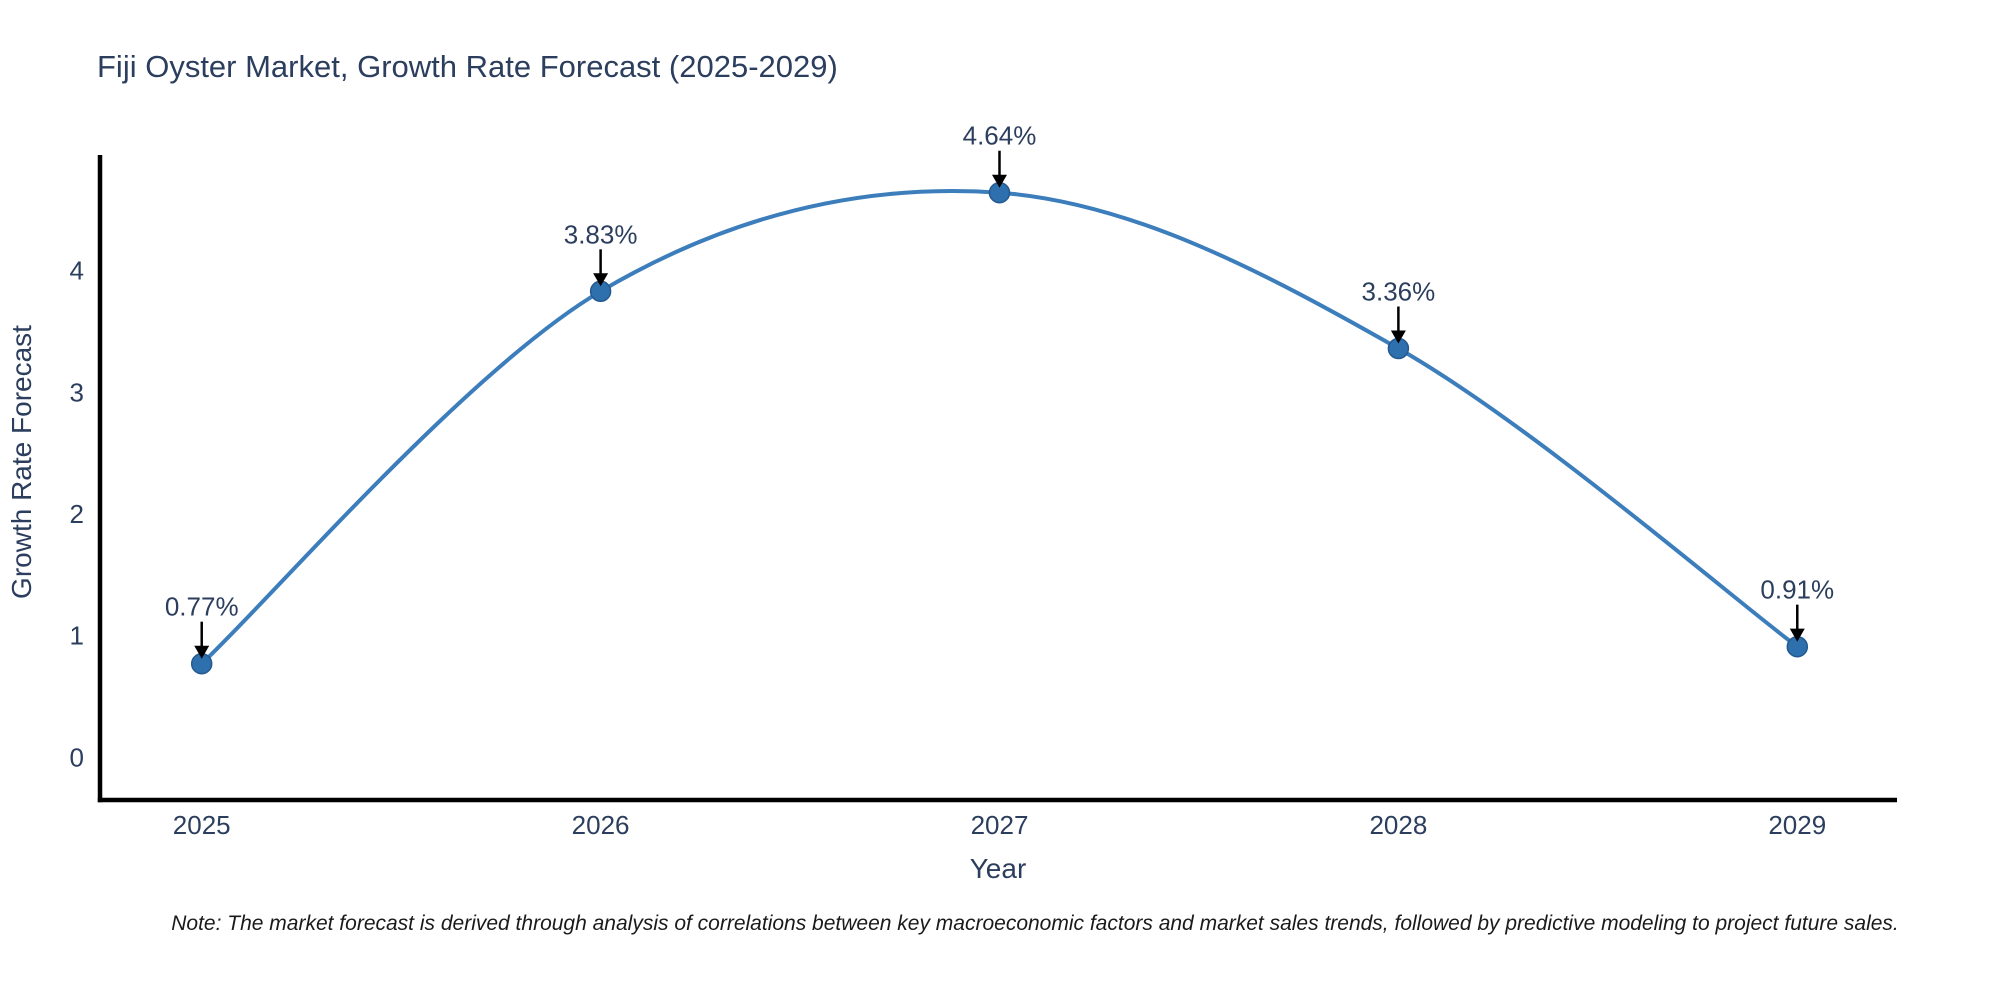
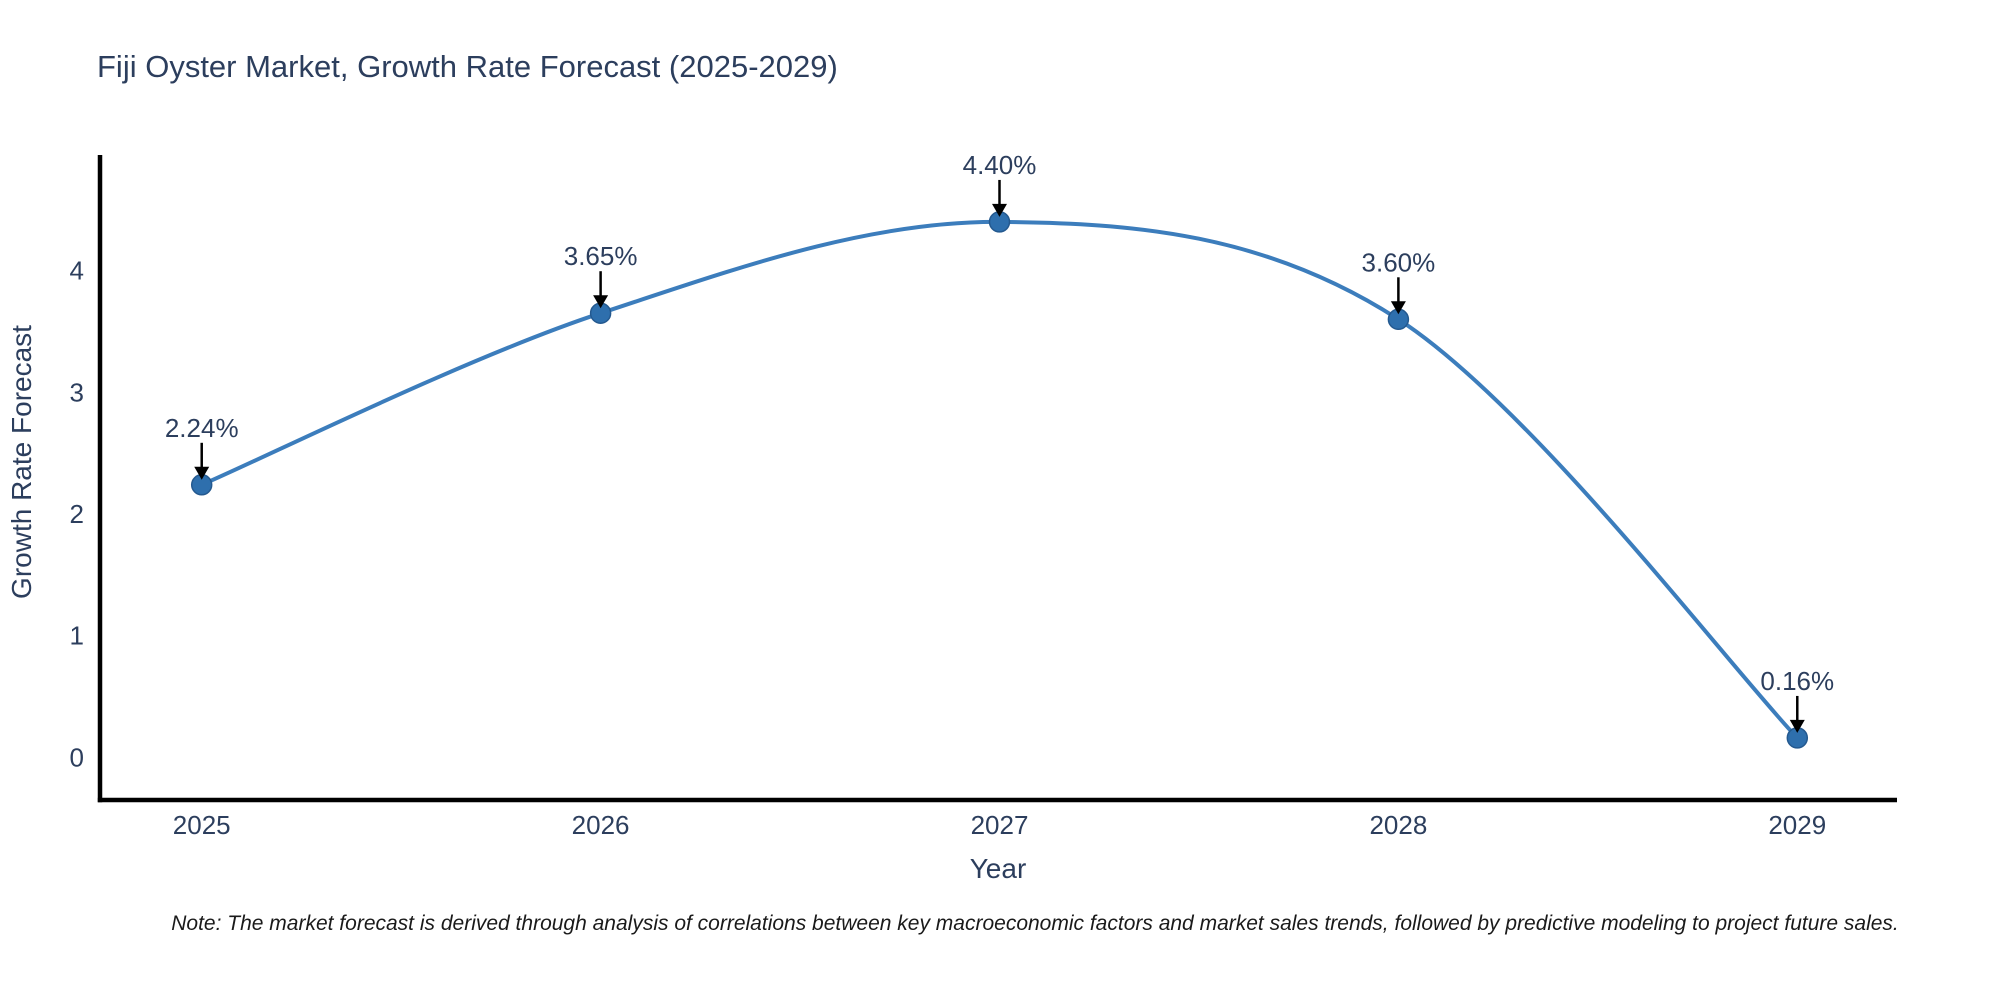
2025: 0.77% -> 2.24%
2026: 3.83% -> 3.65%
2027: 4.64% -> 4.40%
2028: 3.36% -> 3.60%
2029: 0.91% -> 0.16%
